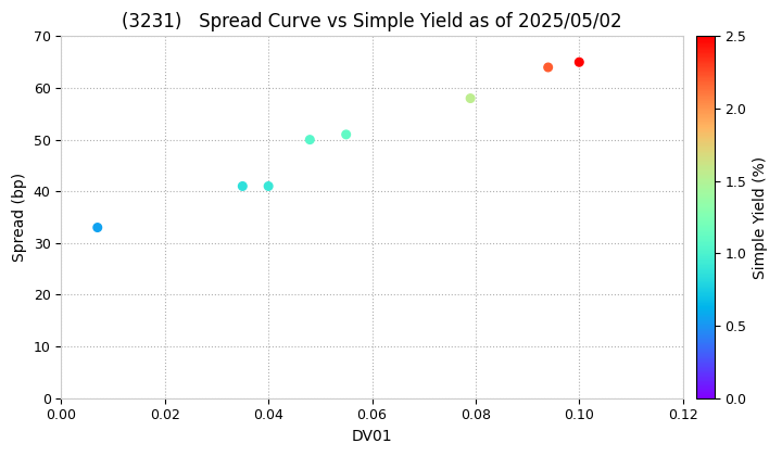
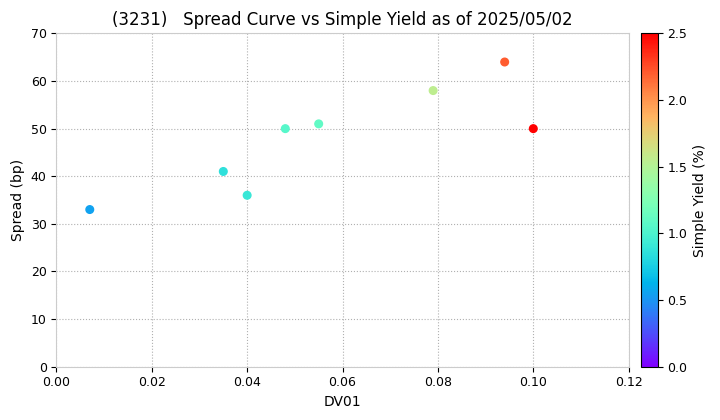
0.04: 41 -> 36
0.10: 65 -> 50
